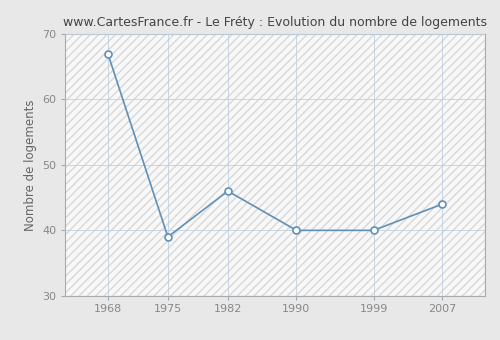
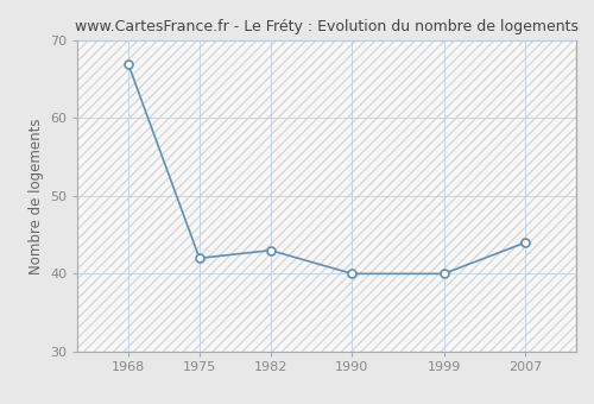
1975: 39 -> 42
1982: 46 -> 43
